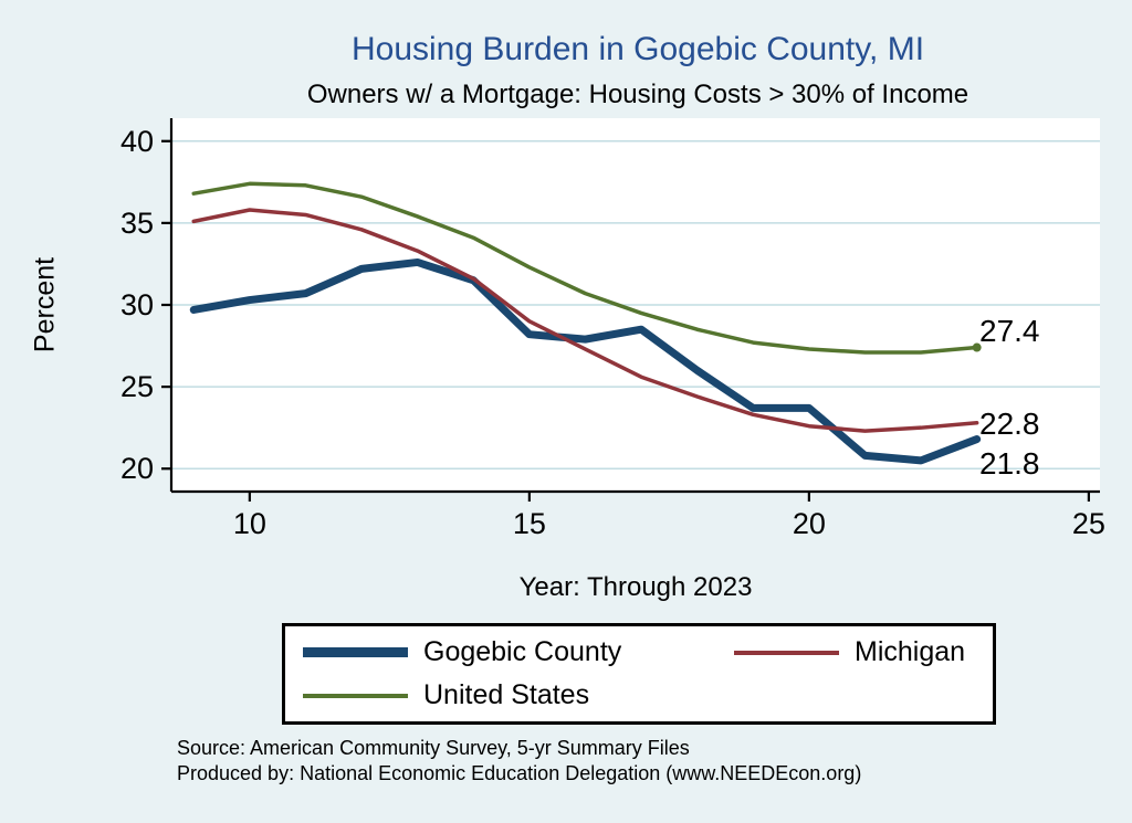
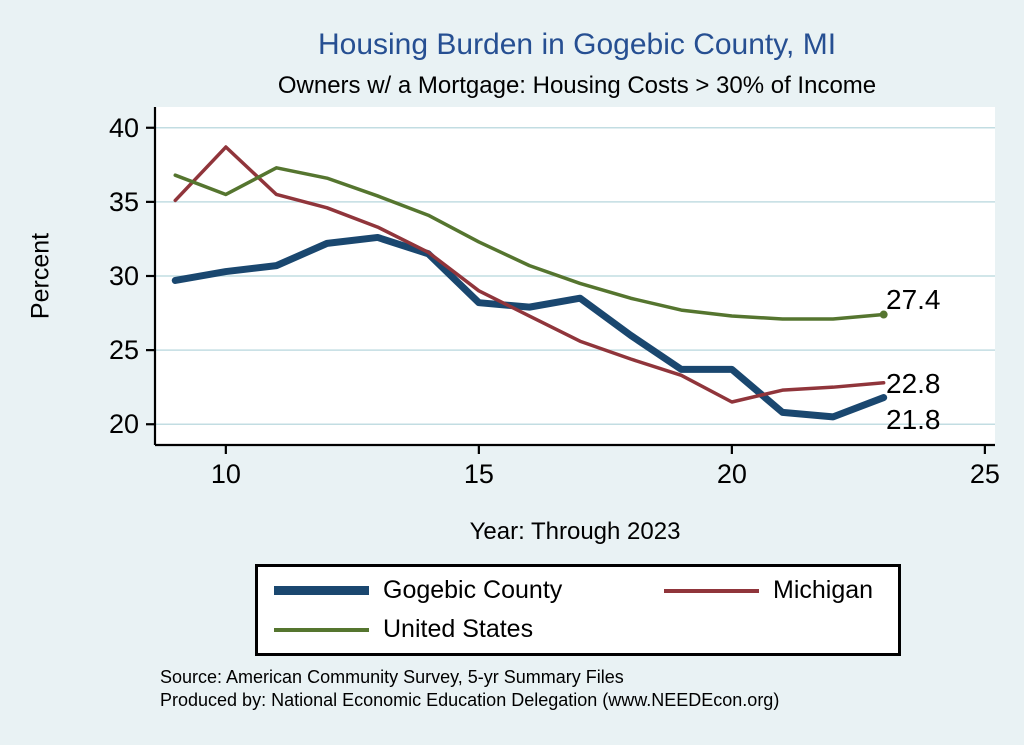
Michigan/10: 35.8 -> 38.7
United States/10: 37.4 -> 35.5
Michigan/20: 22.6 -> 21.5
